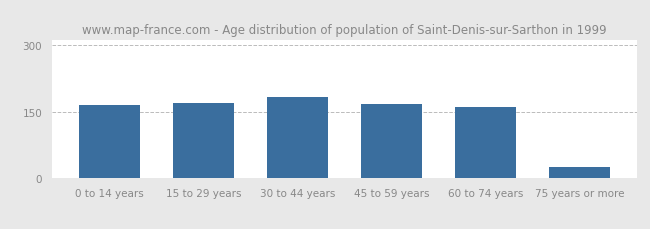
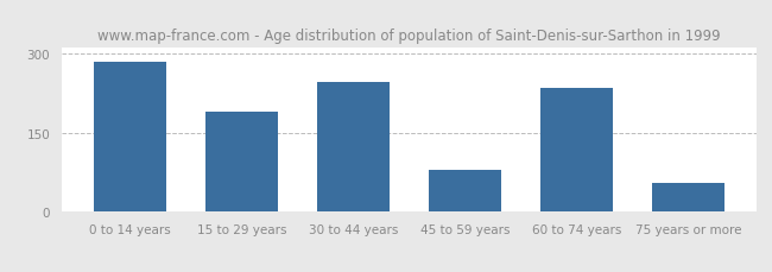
0 to 14 years: 165 -> 285
15 to 29 years: 170 -> 190
30 to 44 years: 182 -> 245
45 to 59 years: 168 -> 80
60 to 74 years: 161 -> 235
75 years or more: 26 -> 55
